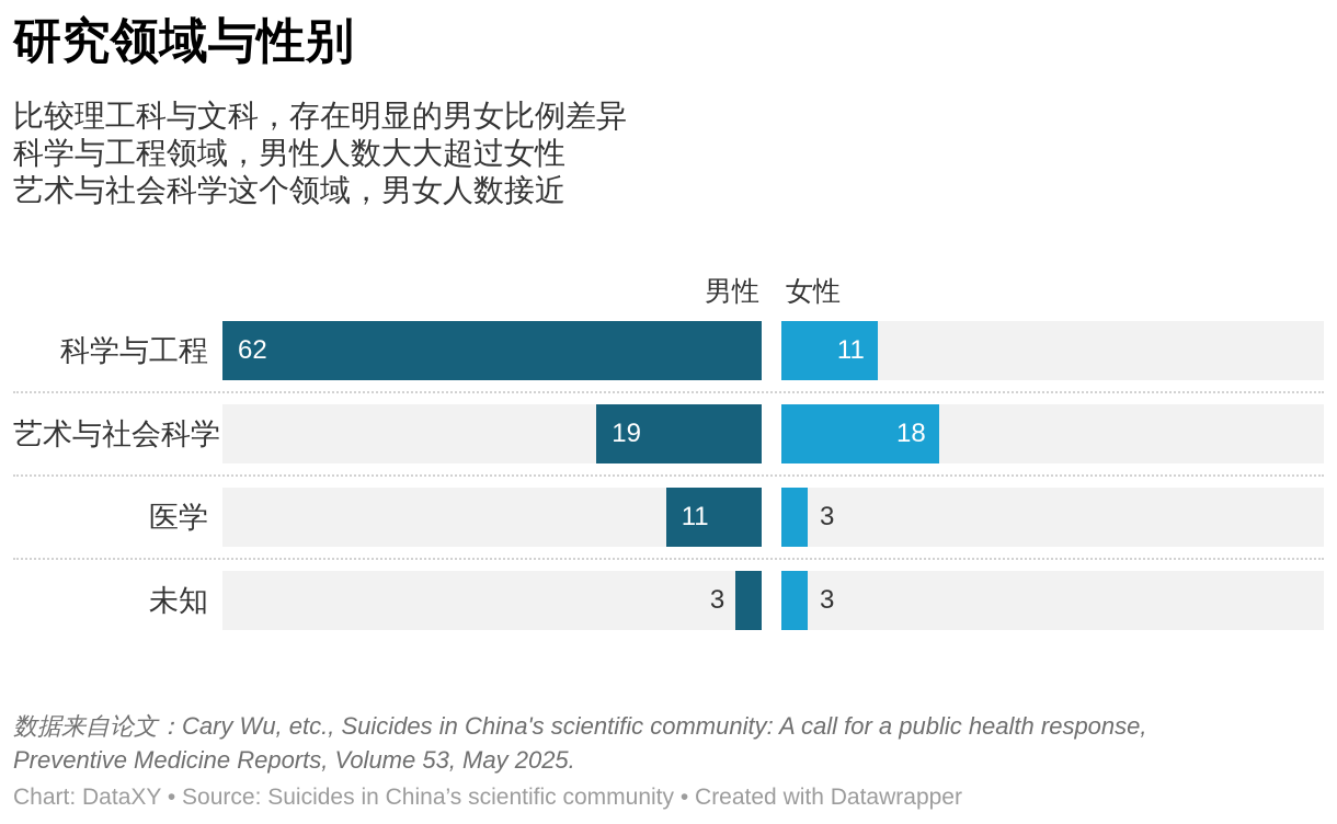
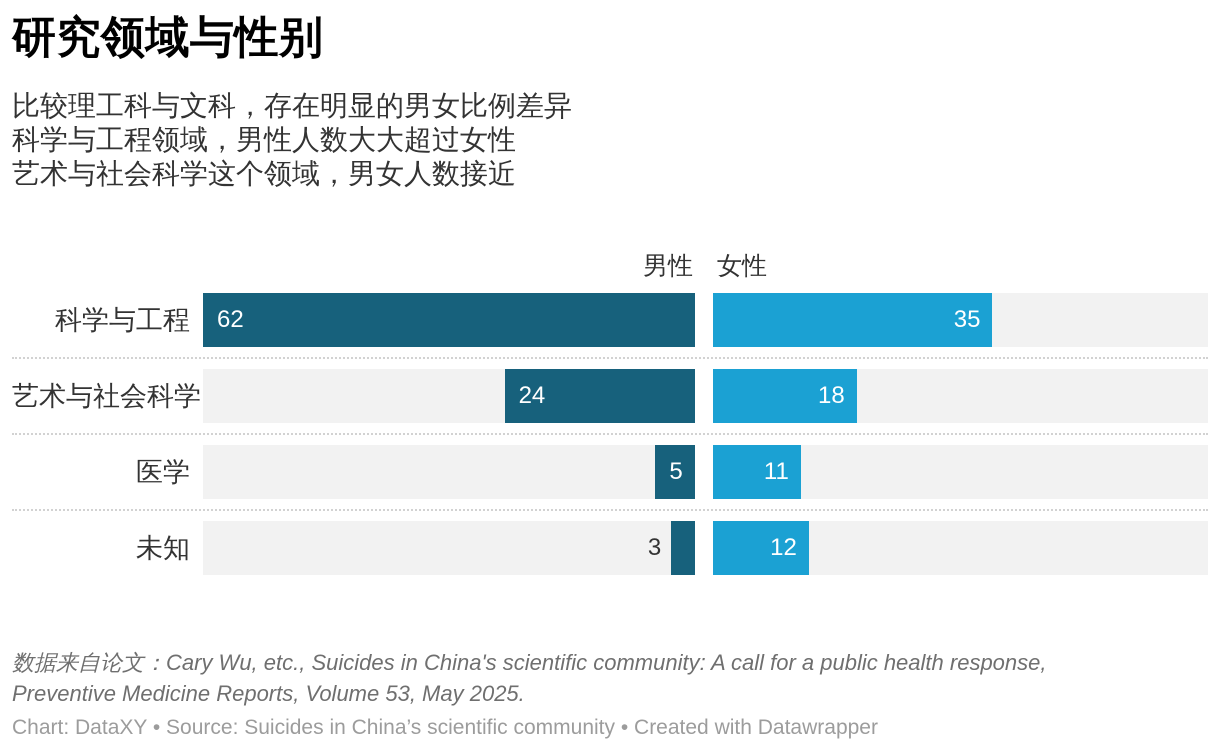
女性/科学与工程: 11 -> 35
男性/艺术与社会科学: 19 -> 24
男性/医学: 11 -> 5
女性/医学: 3 -> 11
女性/未知: 3 -> 12
